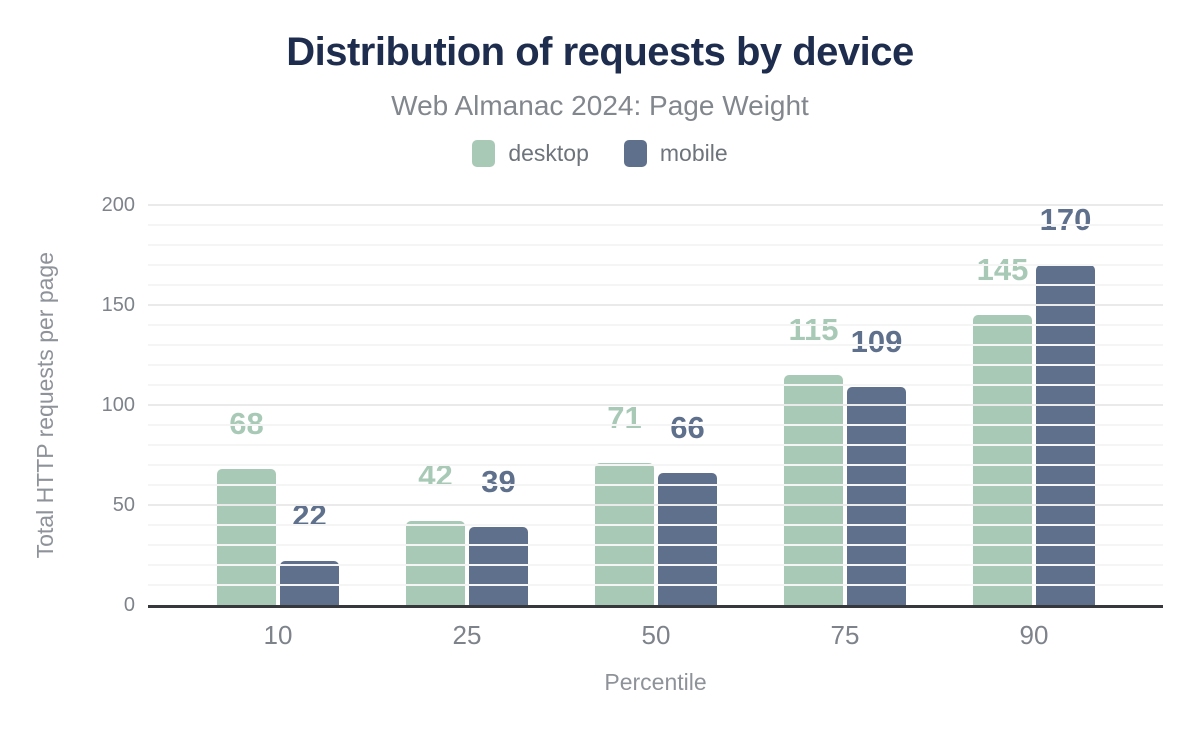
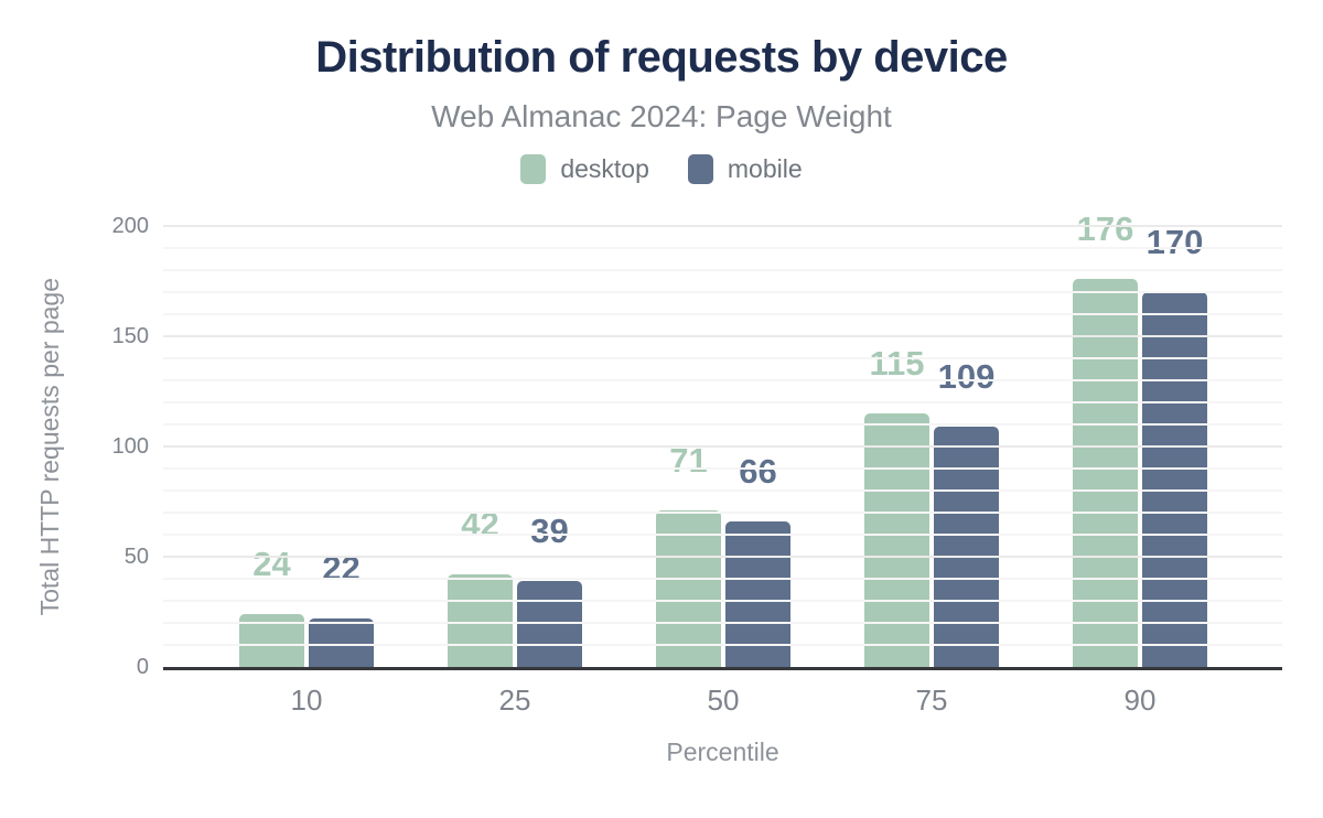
desktop/10: 68 -> 24
desktop/90: 145 -> 176
